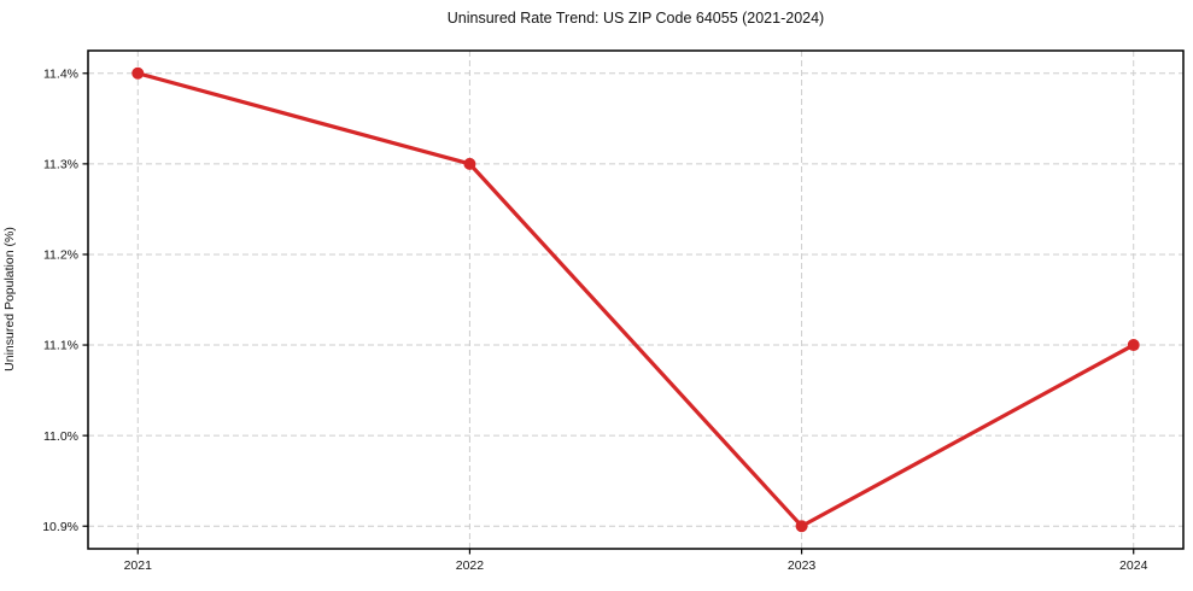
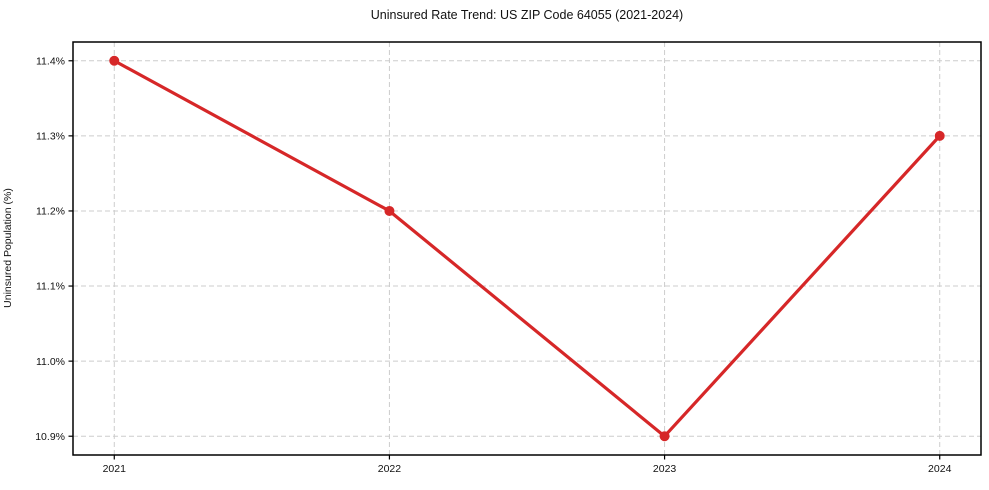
2022: 11.3% -> 11.2%
2024: 11.1% -> 11.3%
